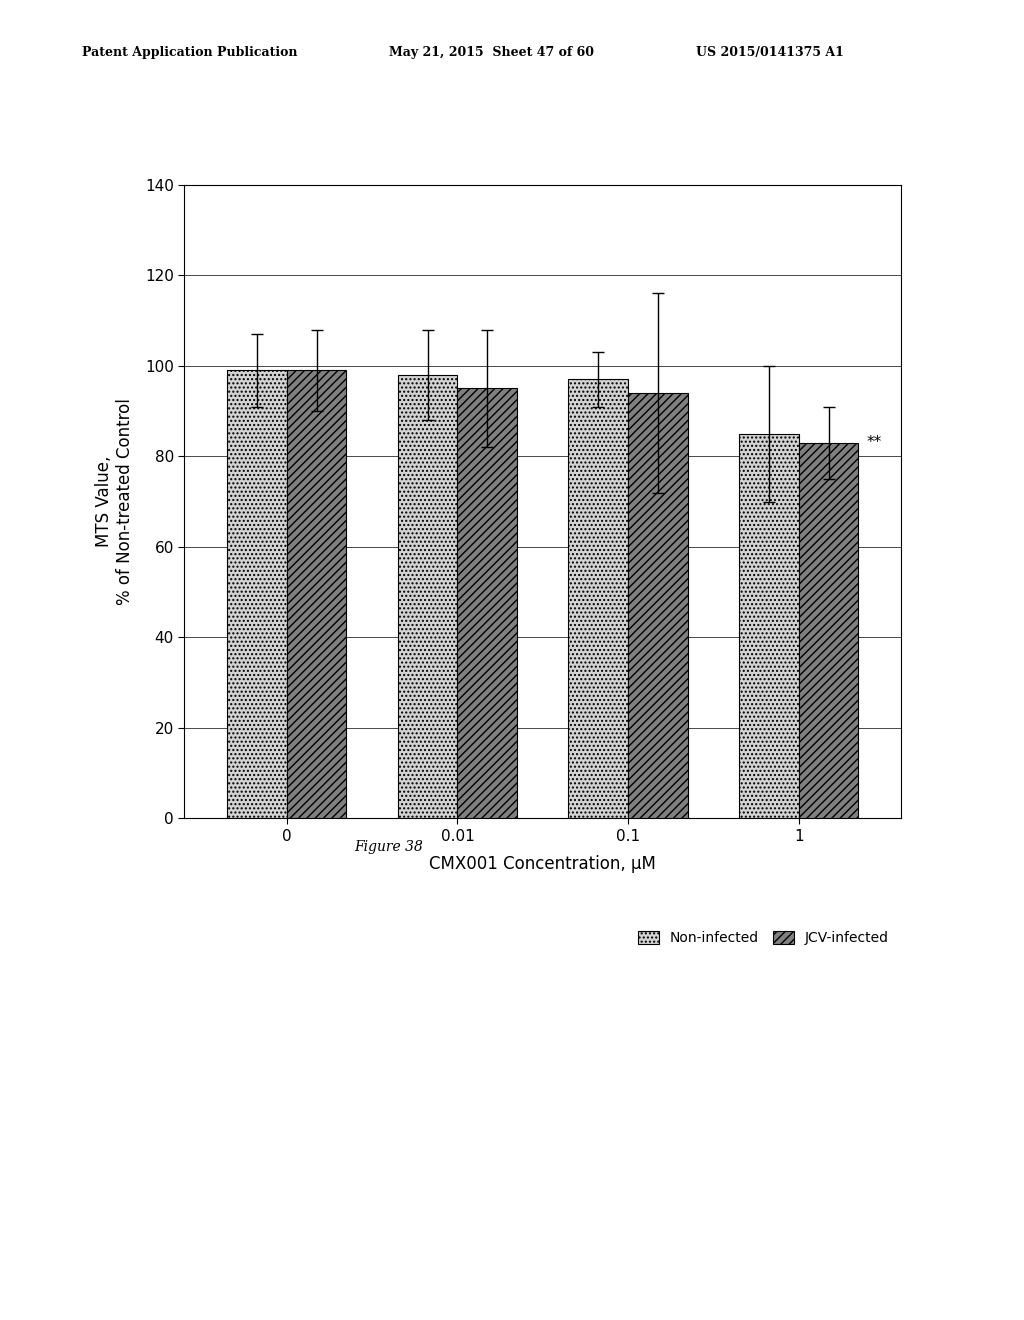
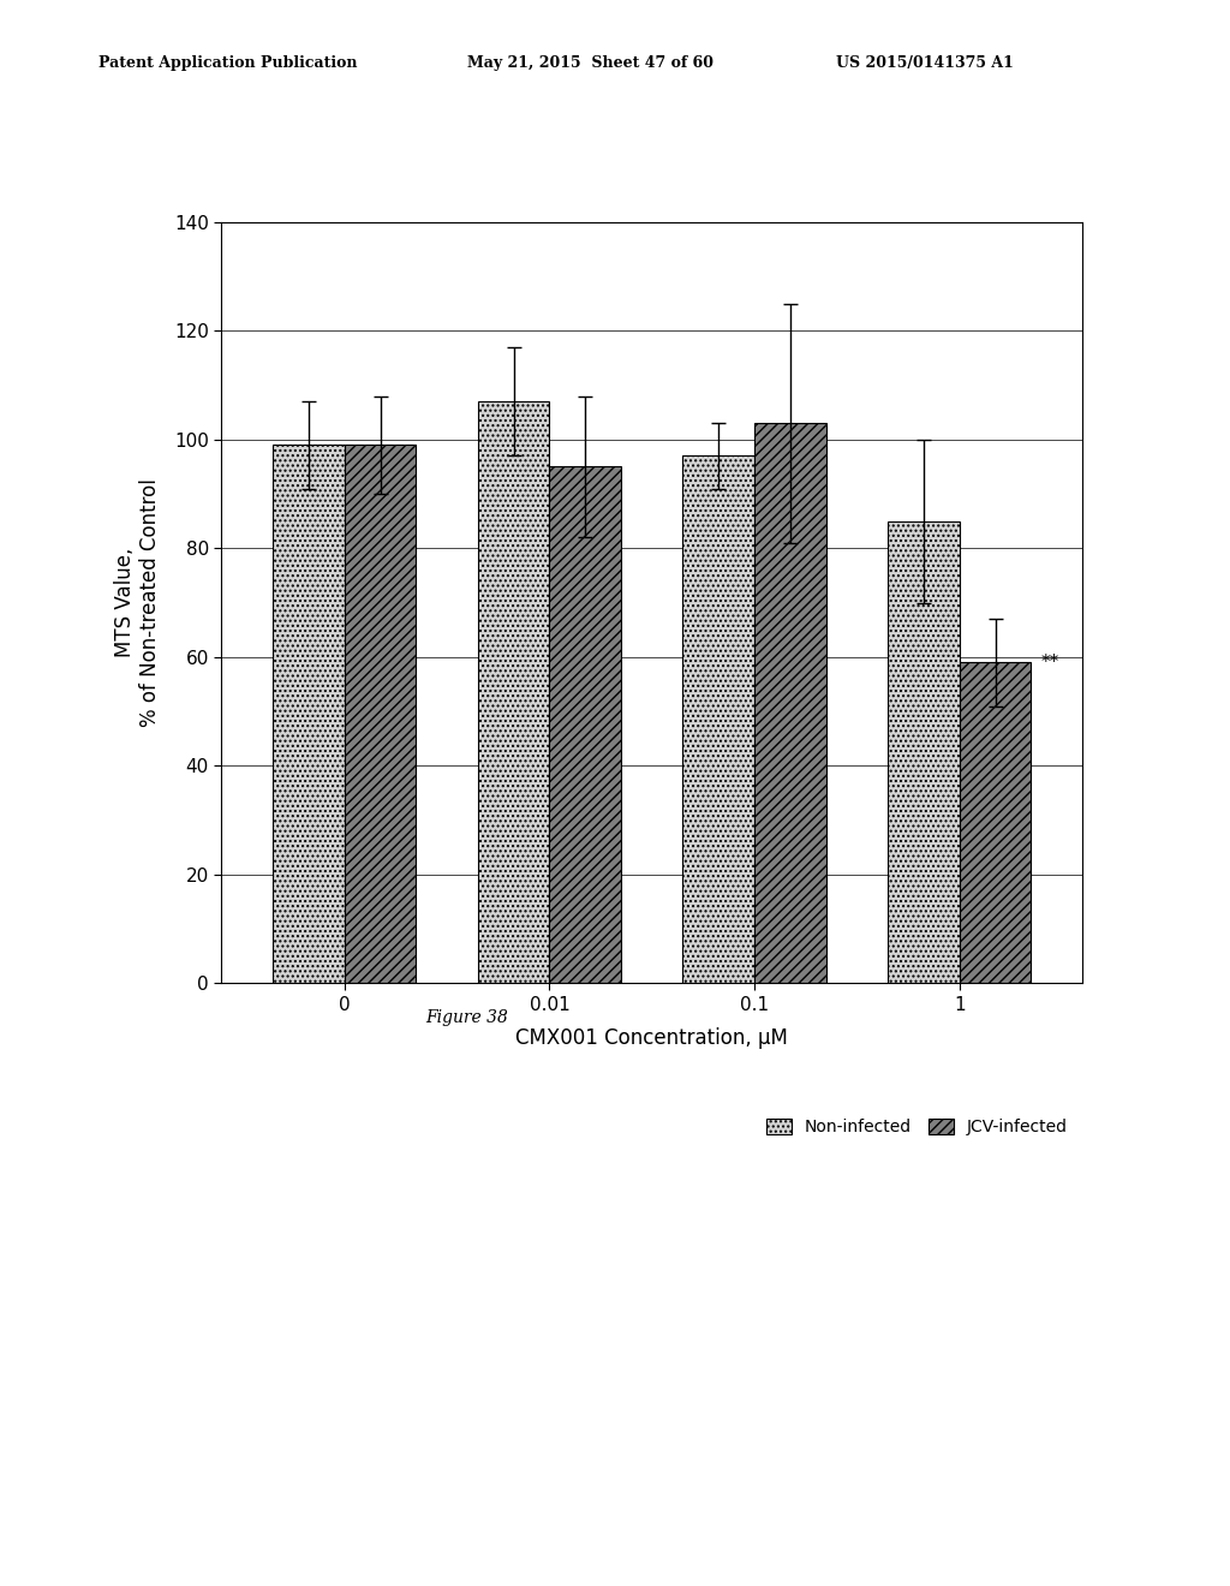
Non-infected/0.01: 98 -> 107
JCV-infected/0.1: 94 -> 103
JCV-infected/1: 83 -> 59
